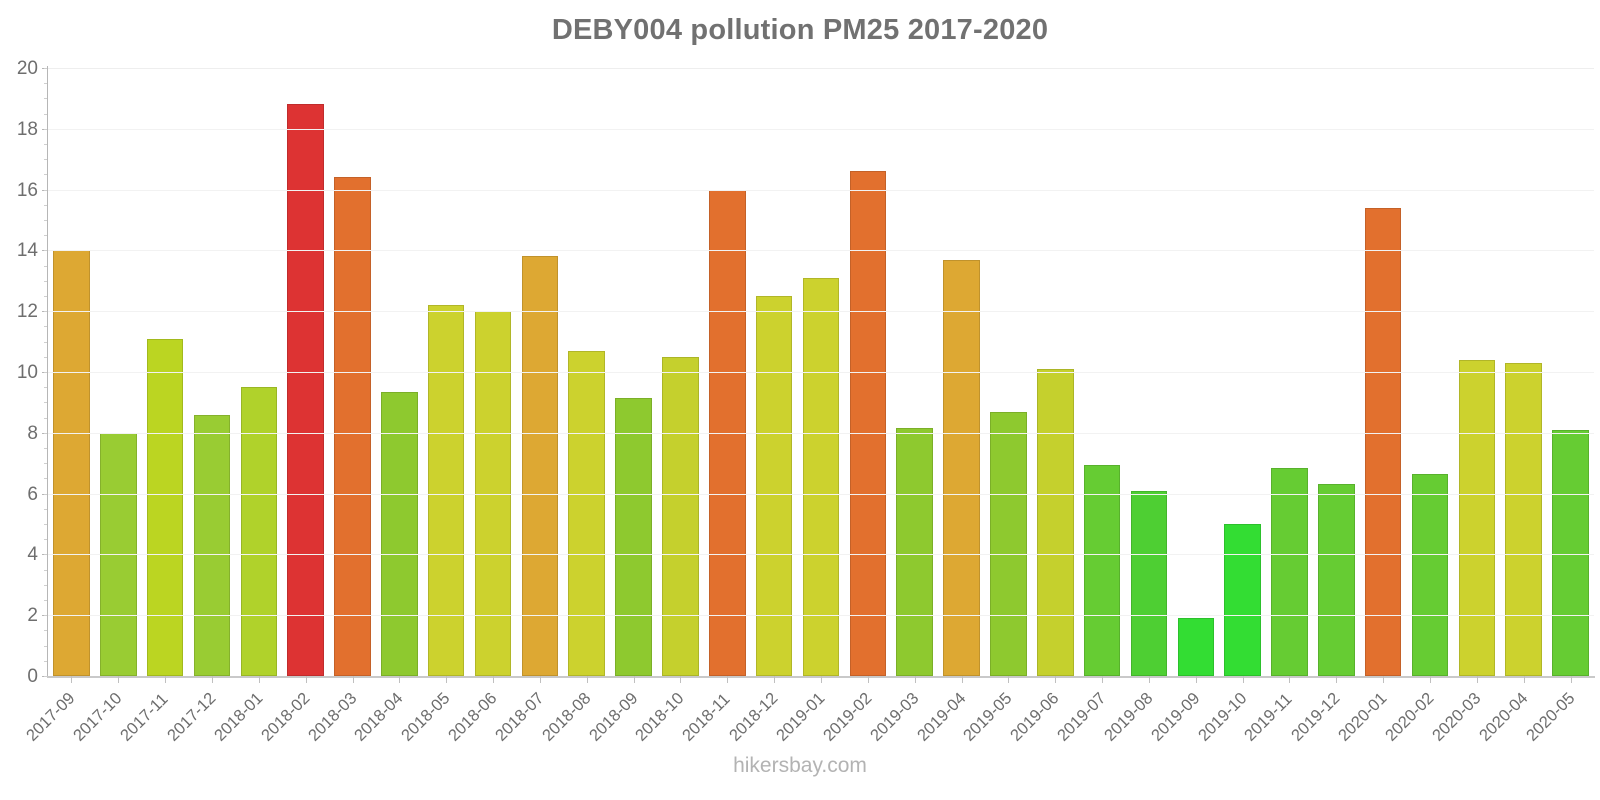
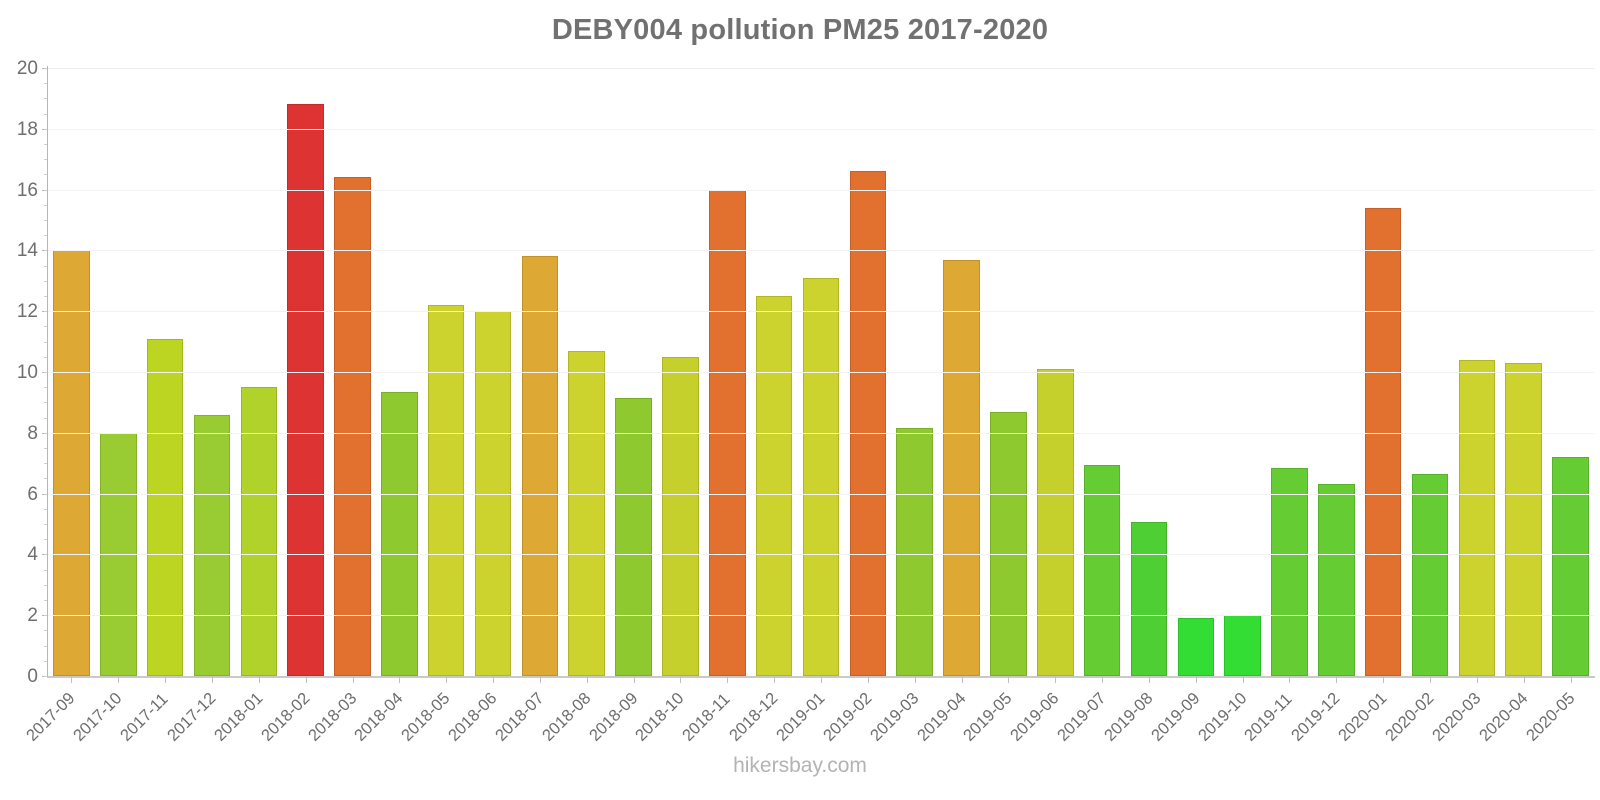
2019-08: 6.1 -> 5.0
2019-10: 5.0 -> 2.0
2020-05: 8.1 -> 7.2
